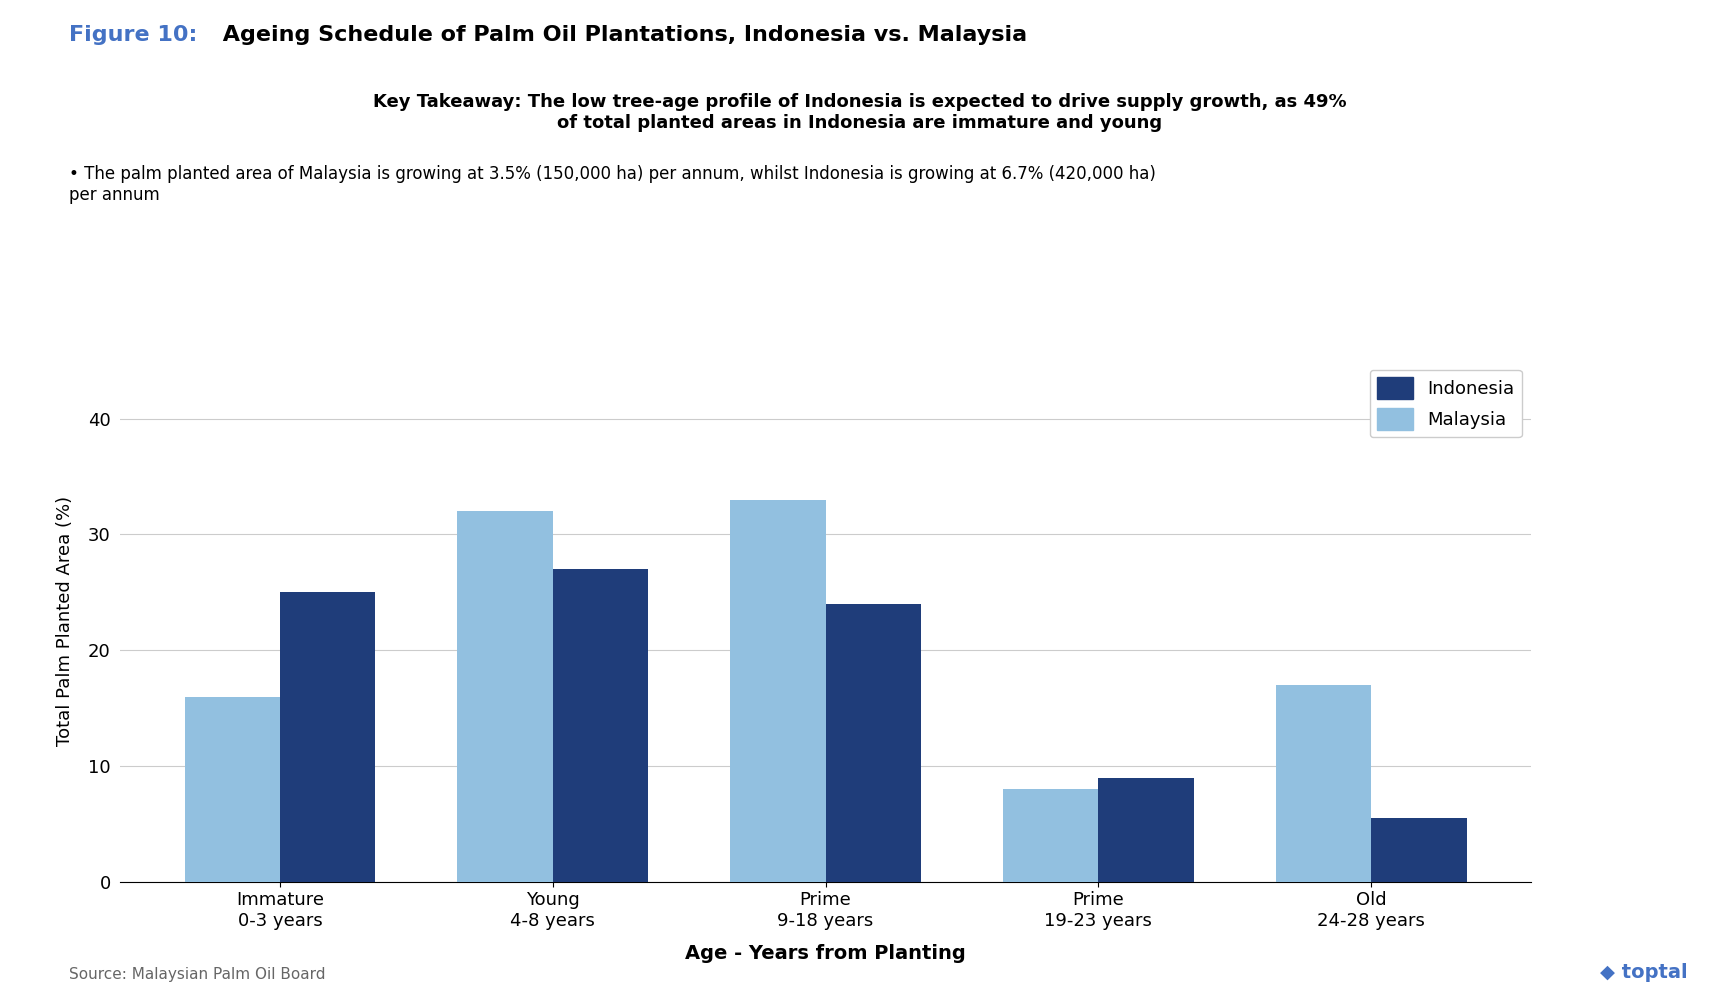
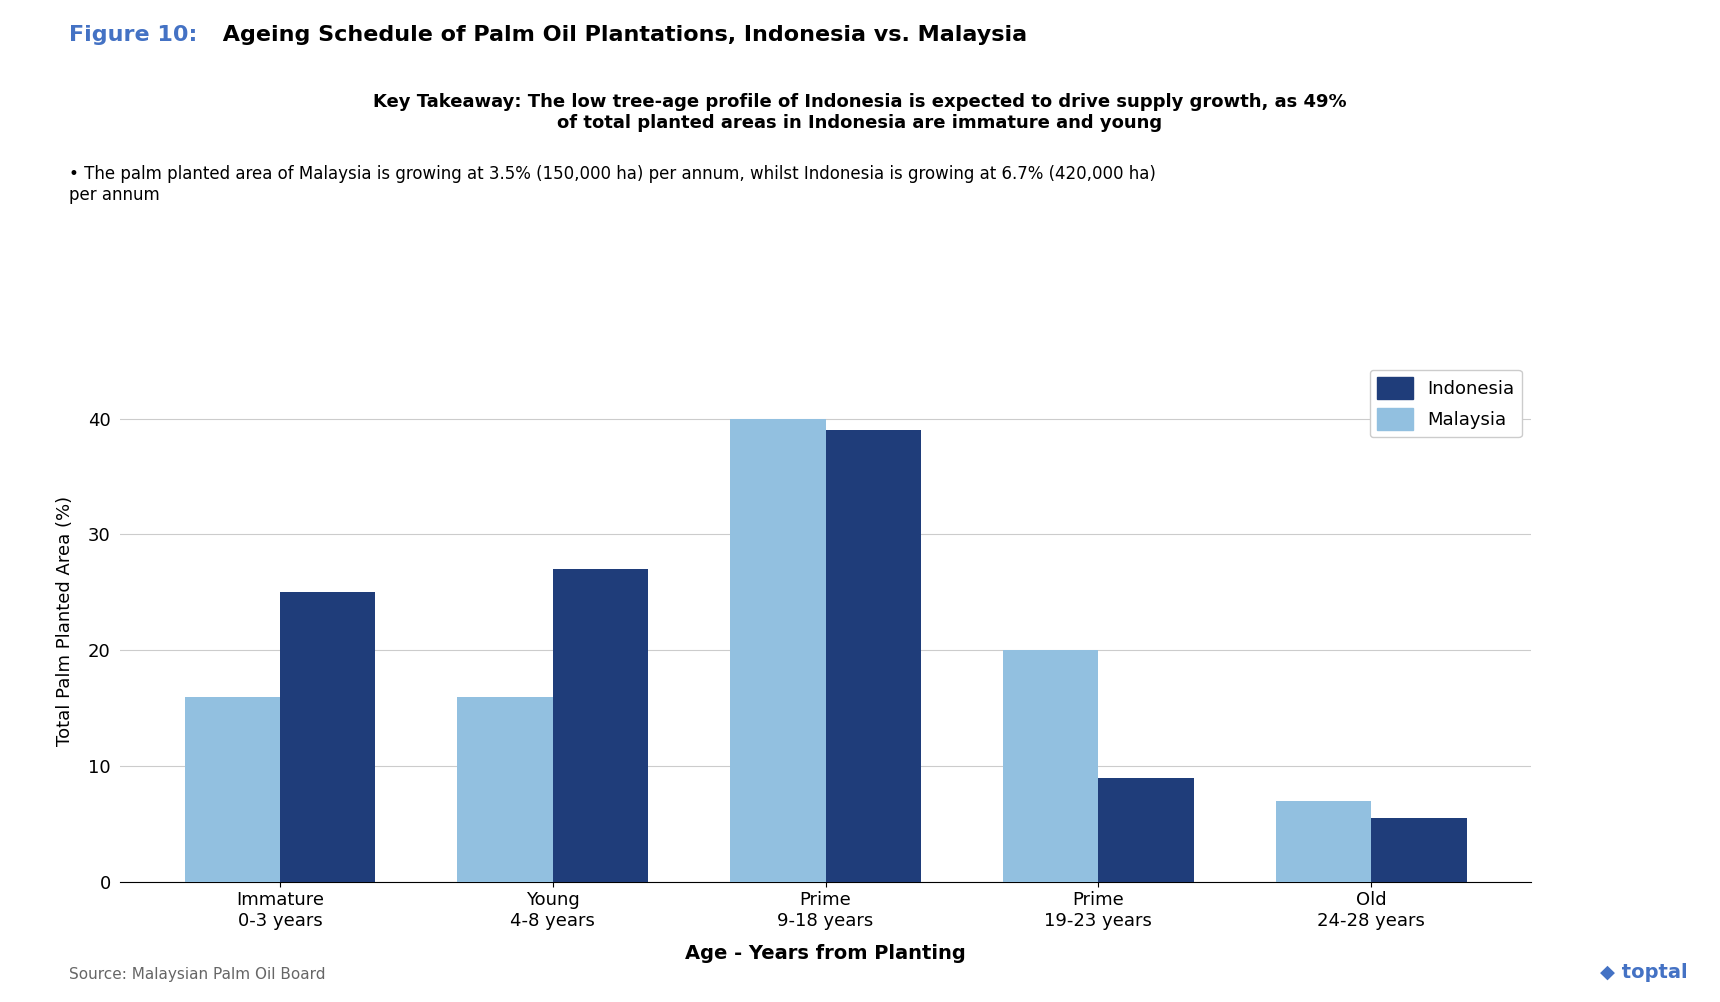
Malaysia/Young 4-8 years: 32 -> 16
Malaysia/Prime 9-18 years: 33 -> 40
Indonesia/Prime 9-18 years: 24.0 -> 39.0
Malaysia/Prime 19-23 years: 8 -> 20
Malaysia/Old 24-28 years: 17 -> 7
